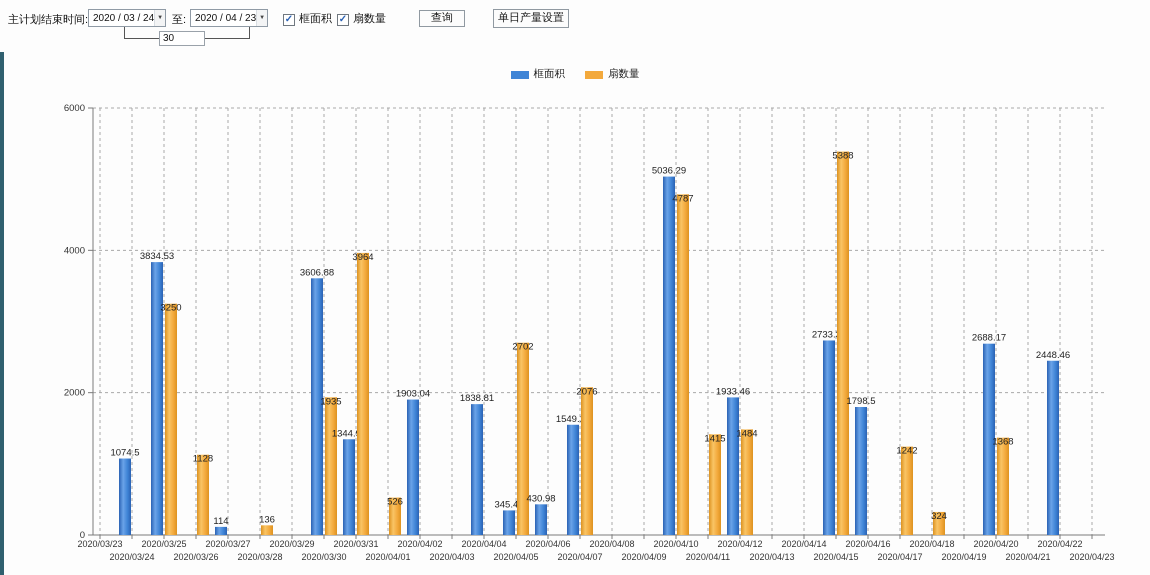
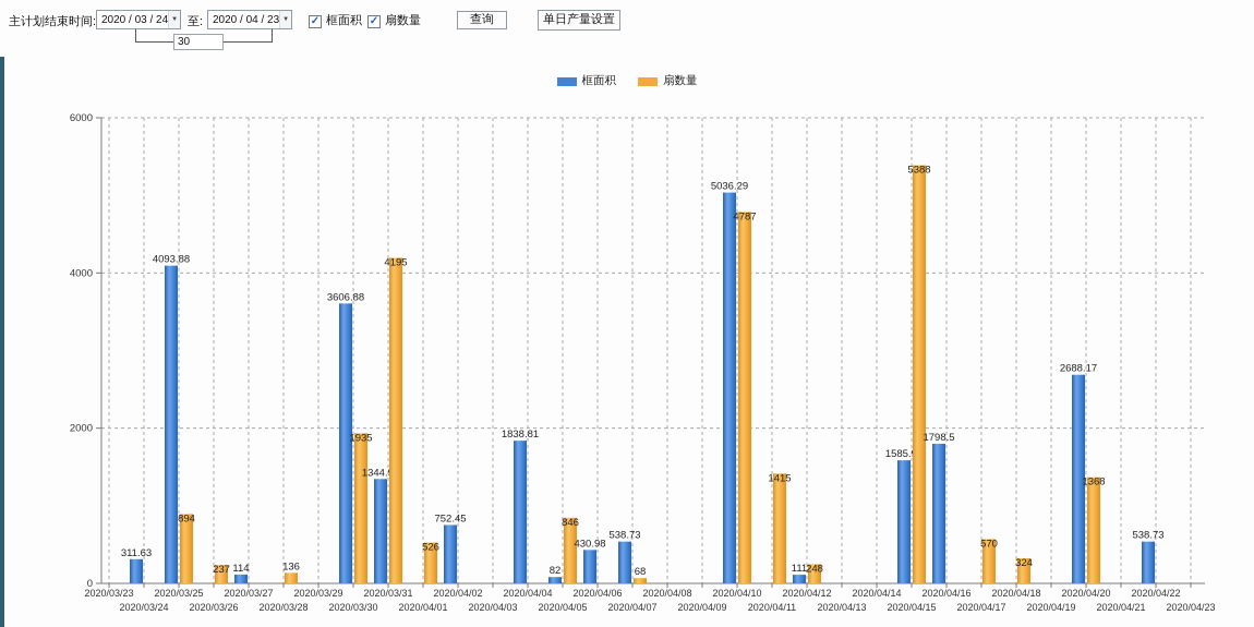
框面积/2020/03/24: 1074.5 -> 311.63
框面积/2020/03/25: 3834.53 -> 4093.88
扇数量/2020/03/25: 3250 -> 894
扇数量/2020/03/26: 1128 -> 237
扇数量/2020/03/31: 3964 -> 4195
框面积/2020/04/02: 1903.04 -> 752.45
框面积/2020/04/05: 345.49 -> 82
扇数量/2020/04/05: 2702 -> 846
框面积/2020/04/07: 1549.15 -> 538.73
扇数量/2020/04/07: 2076 -> 68
框面积/2020/04/12: 1933.46 -> 111
扇数量/2020/04/12: 1484 -> 248
框面积/2020/04/15: 2733.38 -> 1585.96
扇数量/2020/04/17: 1242 -> 570
框面积/2020/04/22: 2448.46 -> 538.73
